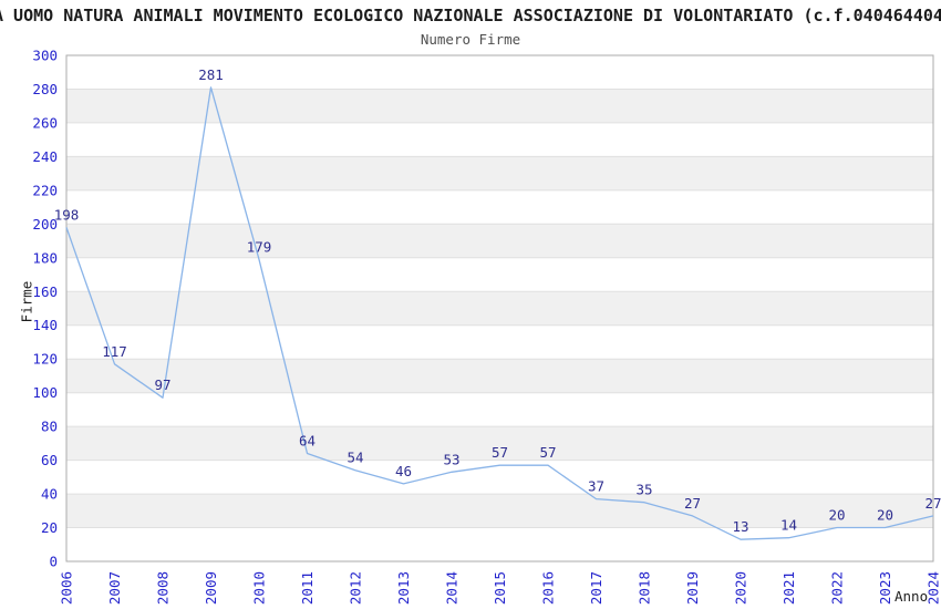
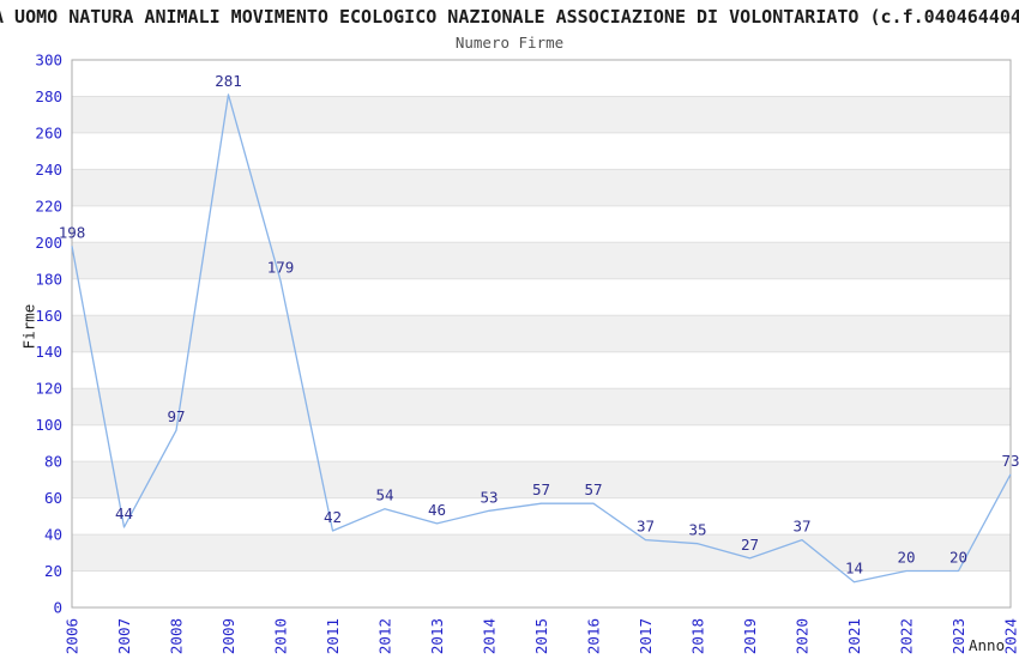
2007: 117 -> 44
2011: 64 -> 42
2020: 13 -> 37
2024: 27 -> 73
